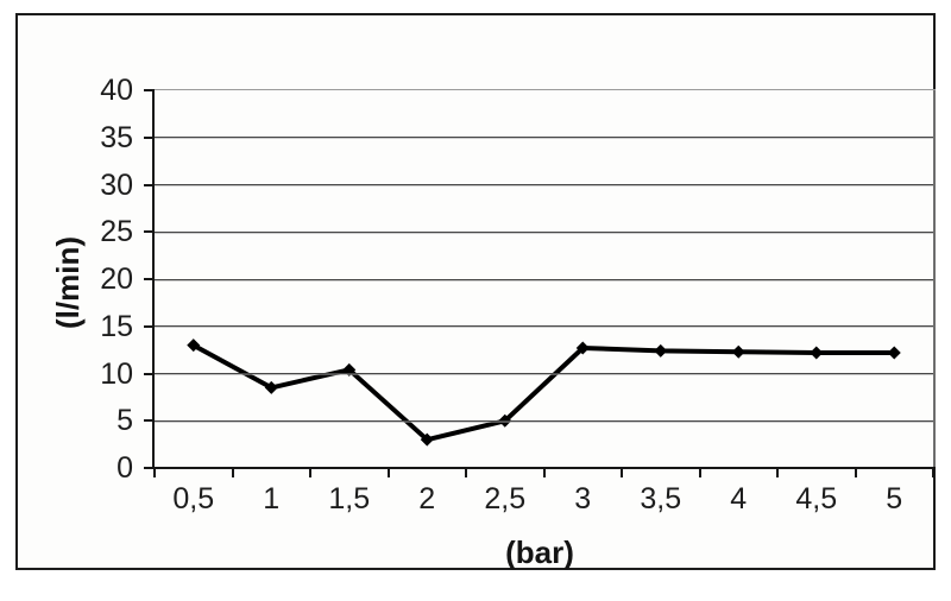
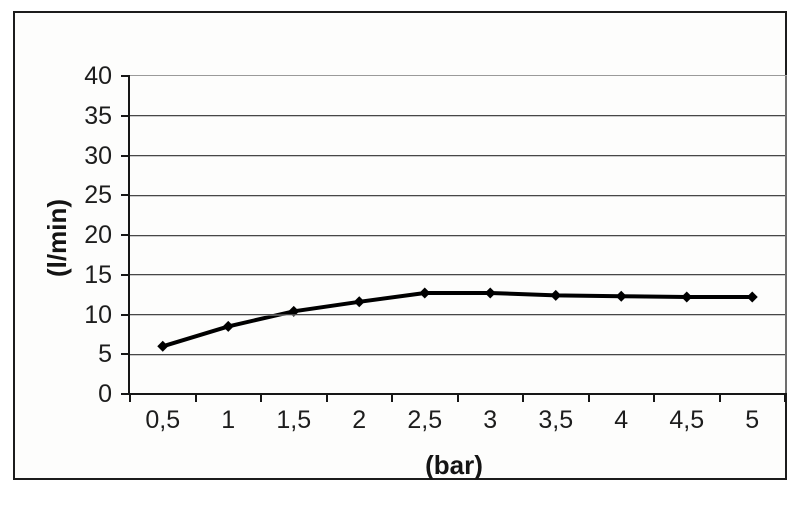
0,5: 13 -> 6
2: 3 -> 12
2,5: 5 -> 13
